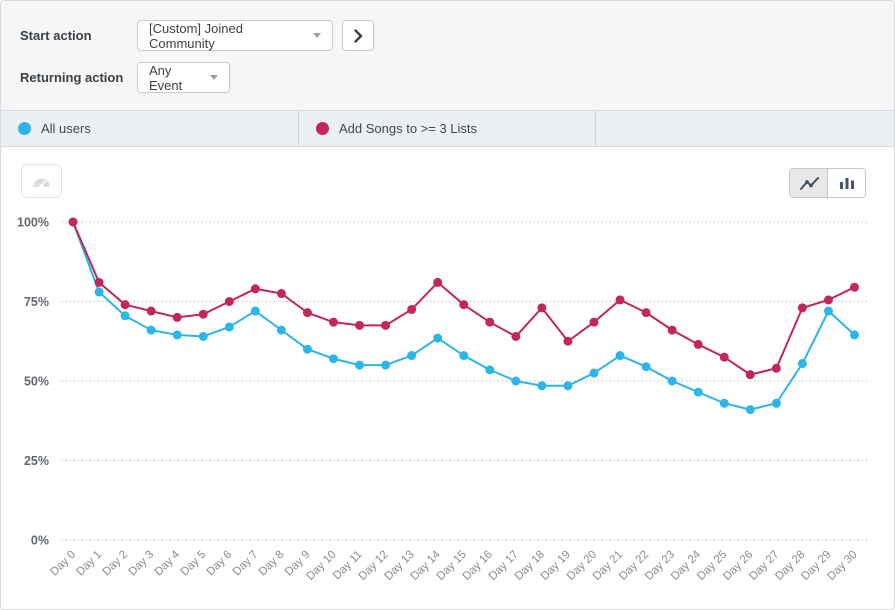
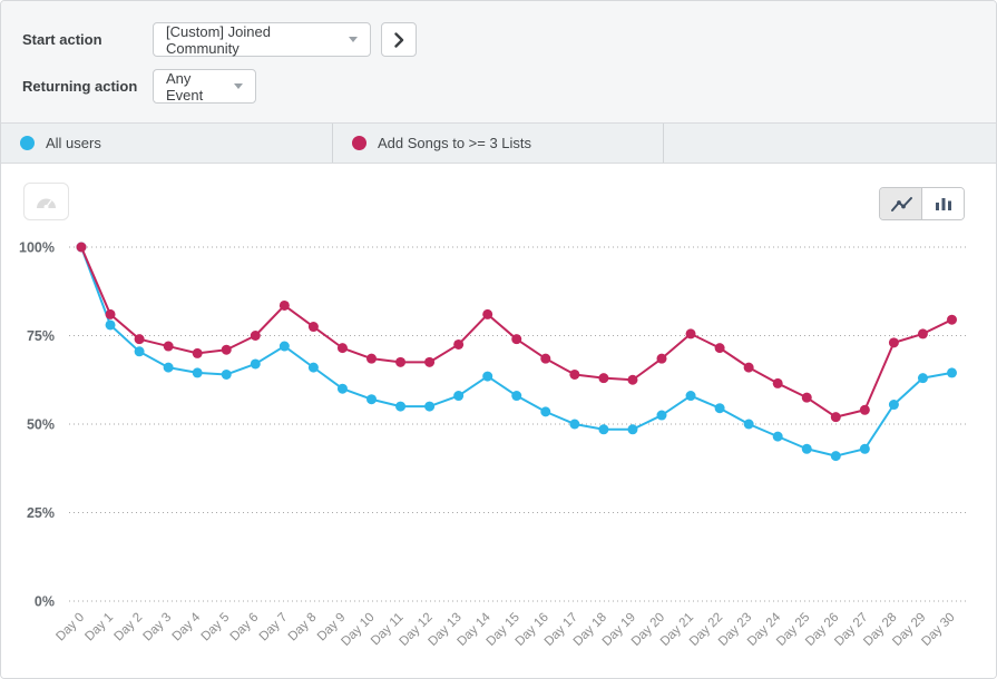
Add Songs to >= 3 Lists/Day 7: 79% -> 84%
Add Songs to >= 3 Lists/Day 18: 73% -> 63%
All users/Day 29: 72% -> 63%
